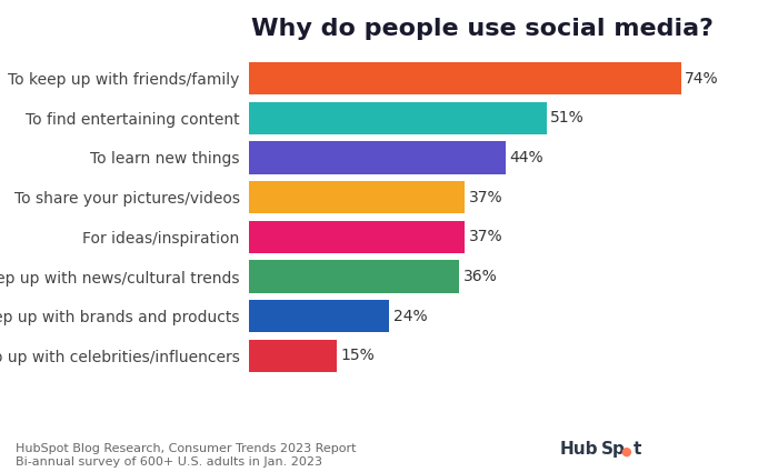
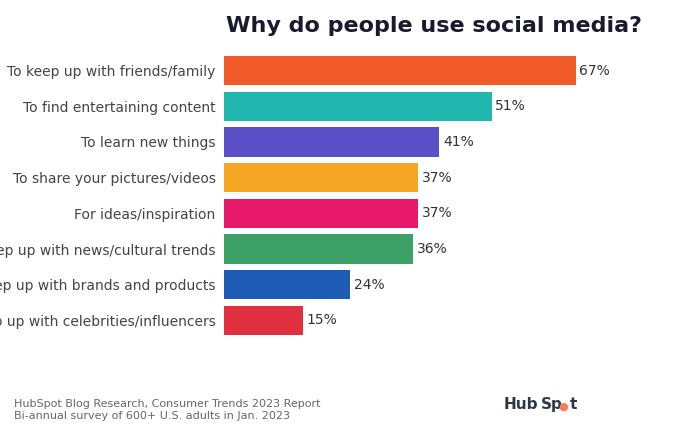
To keep up with friends/family: 74% -> 67%
To learn new things: 44% -> 41%
